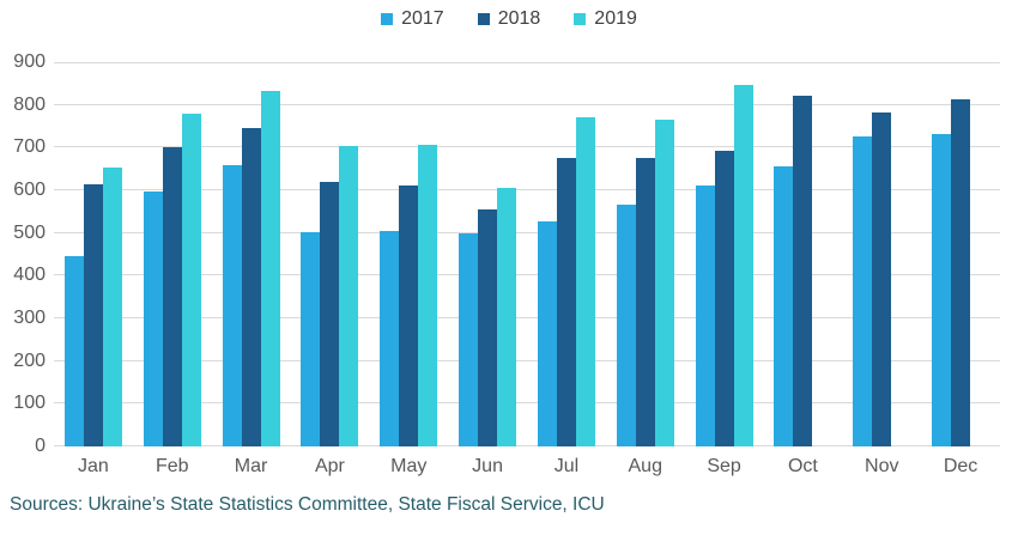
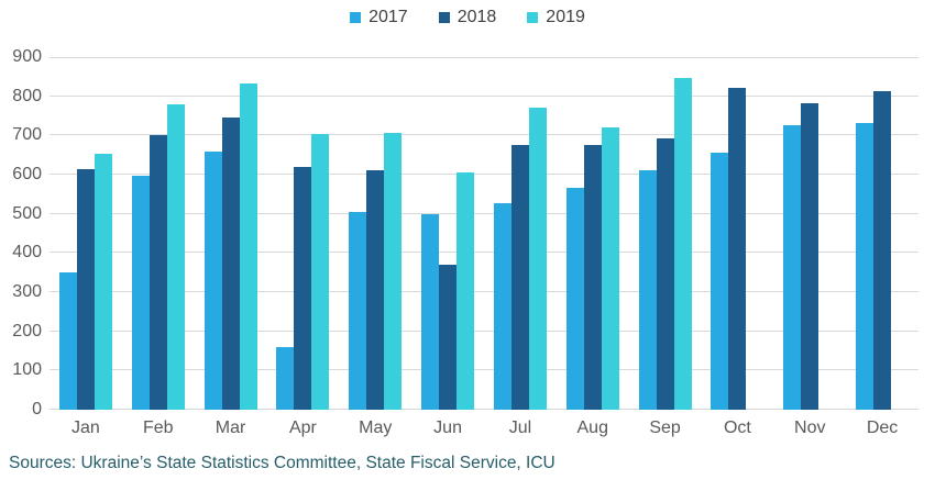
2017/Jan: 440 -> 350
2017/Apr: 500 -> 160
2018/Jun: 560 -> 370
2019/Aug: 760 -> 720
